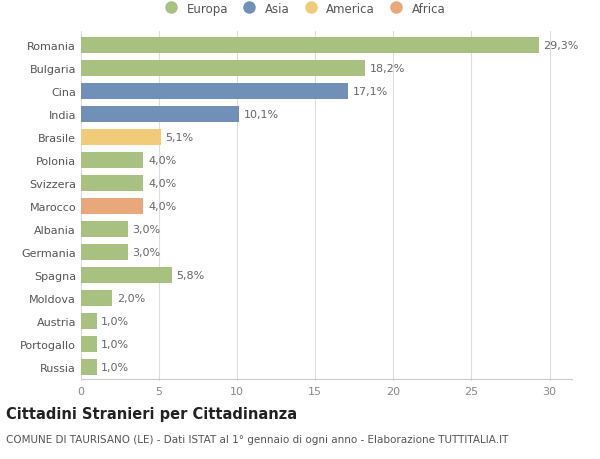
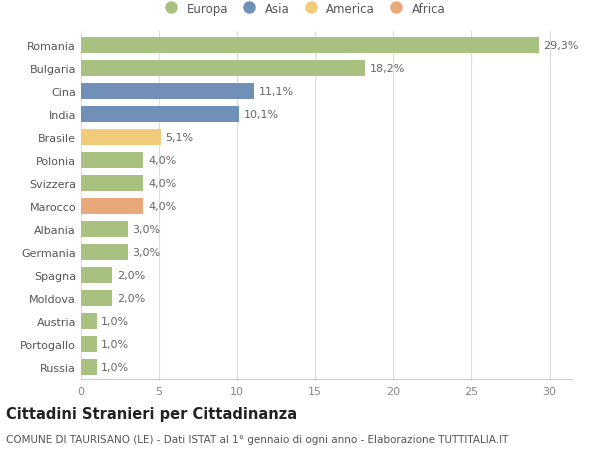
Cina: 17,1% -> 11,1%
Spagna: 5,8% -> 2,0%
